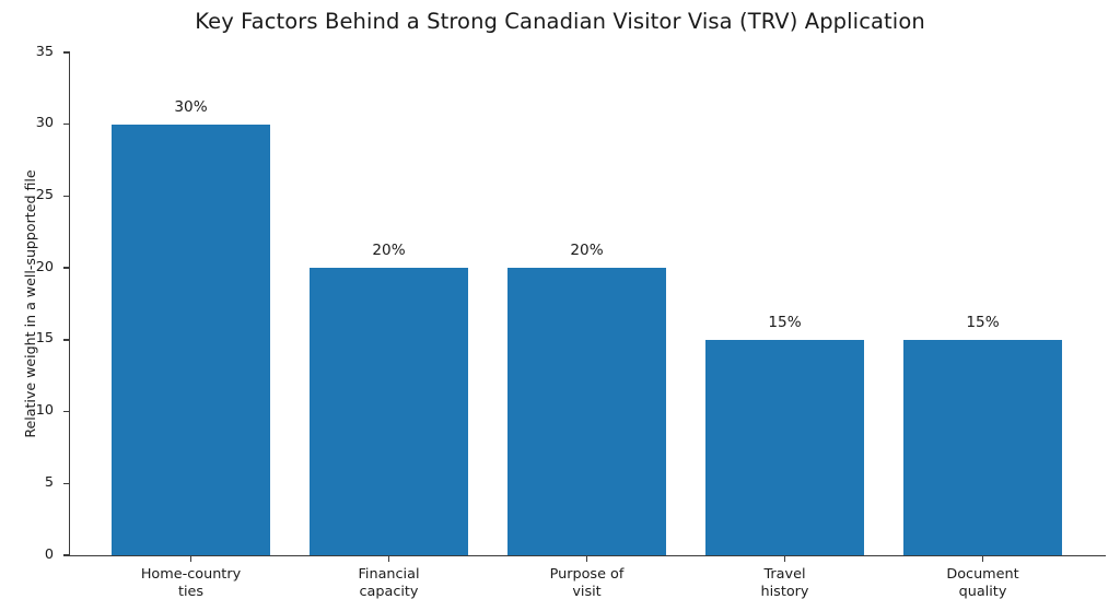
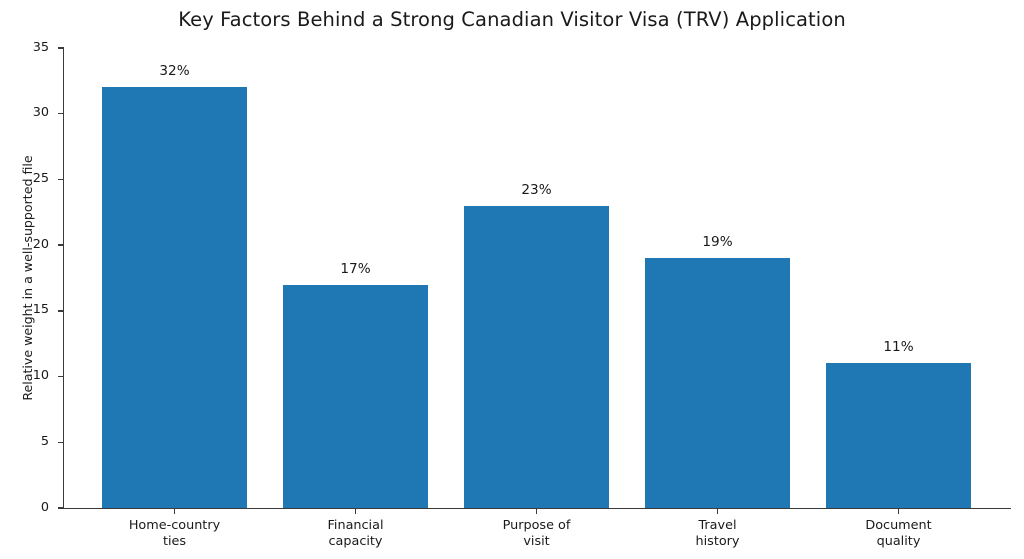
Home-country ties: 30% -> 32%
Financial capacity: 20% -> 17%
Purpose of visit: 20% -> 23%
Travel history: 15% -> 19%
Document quality: 15% -> 11%
